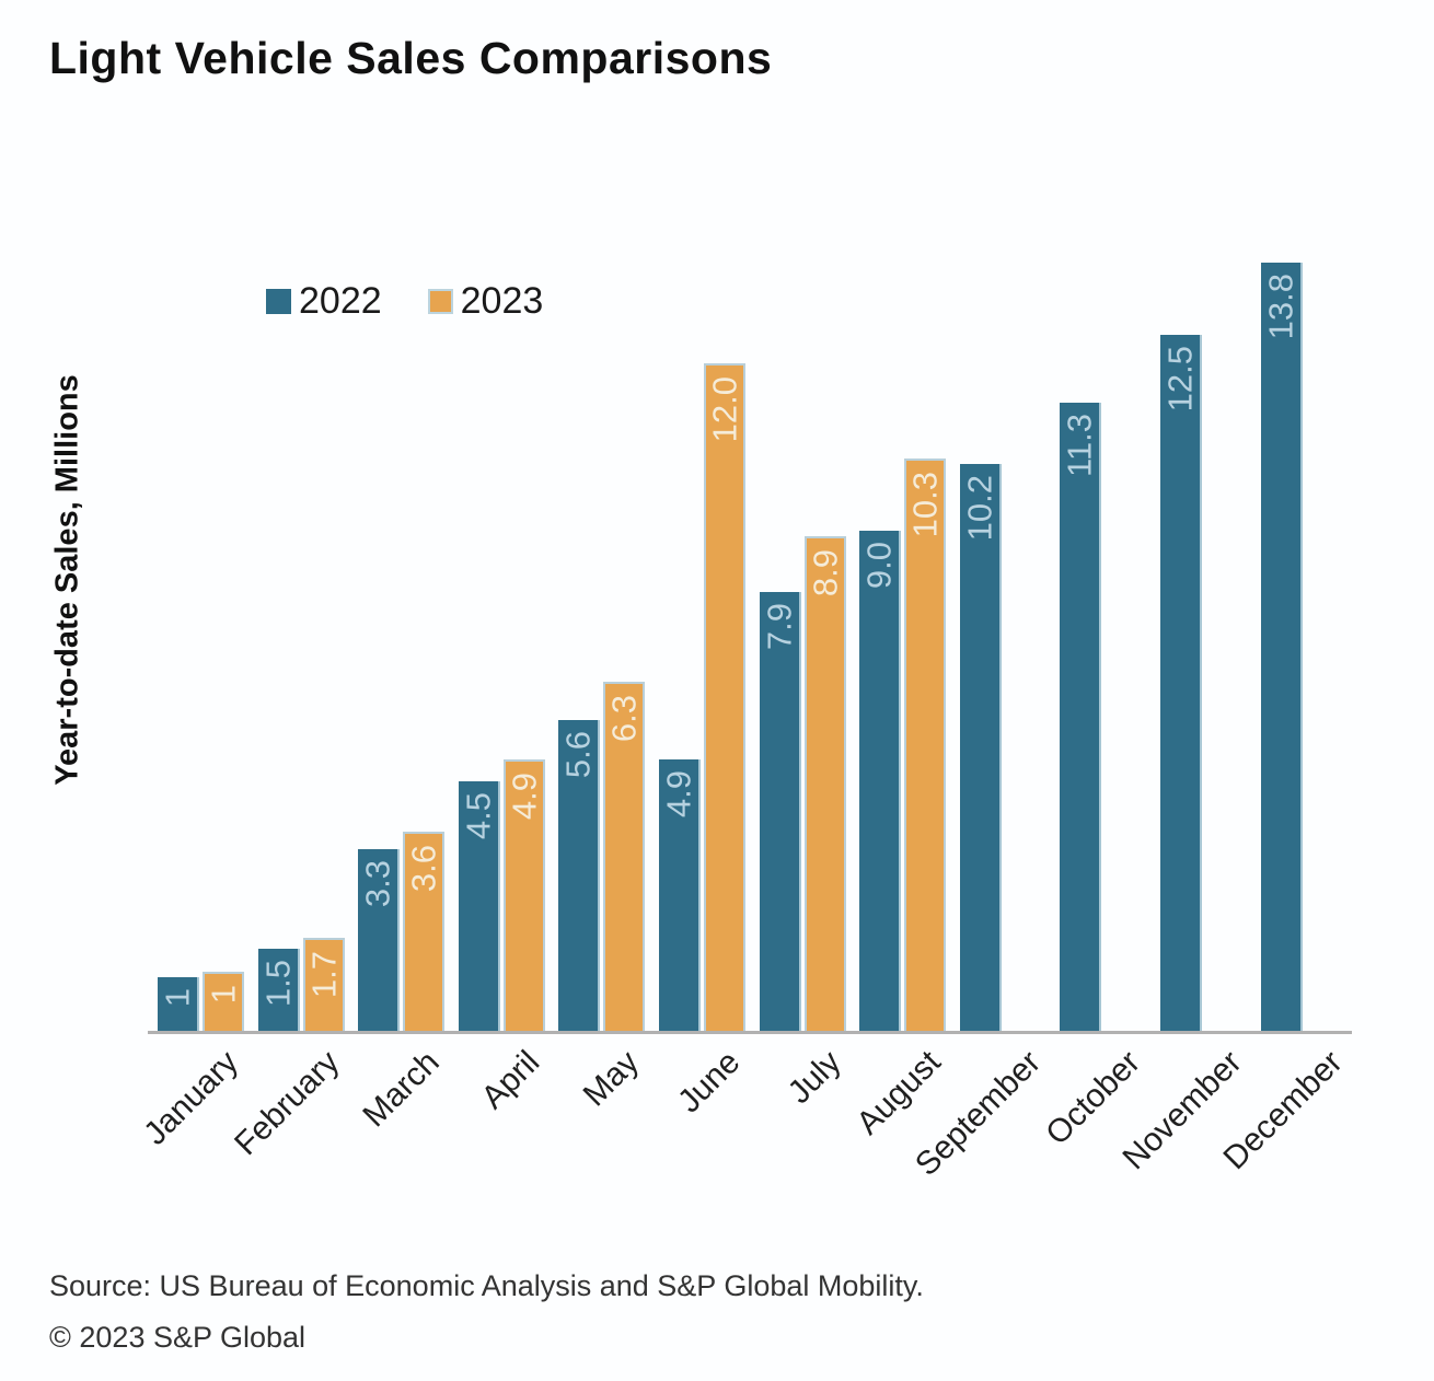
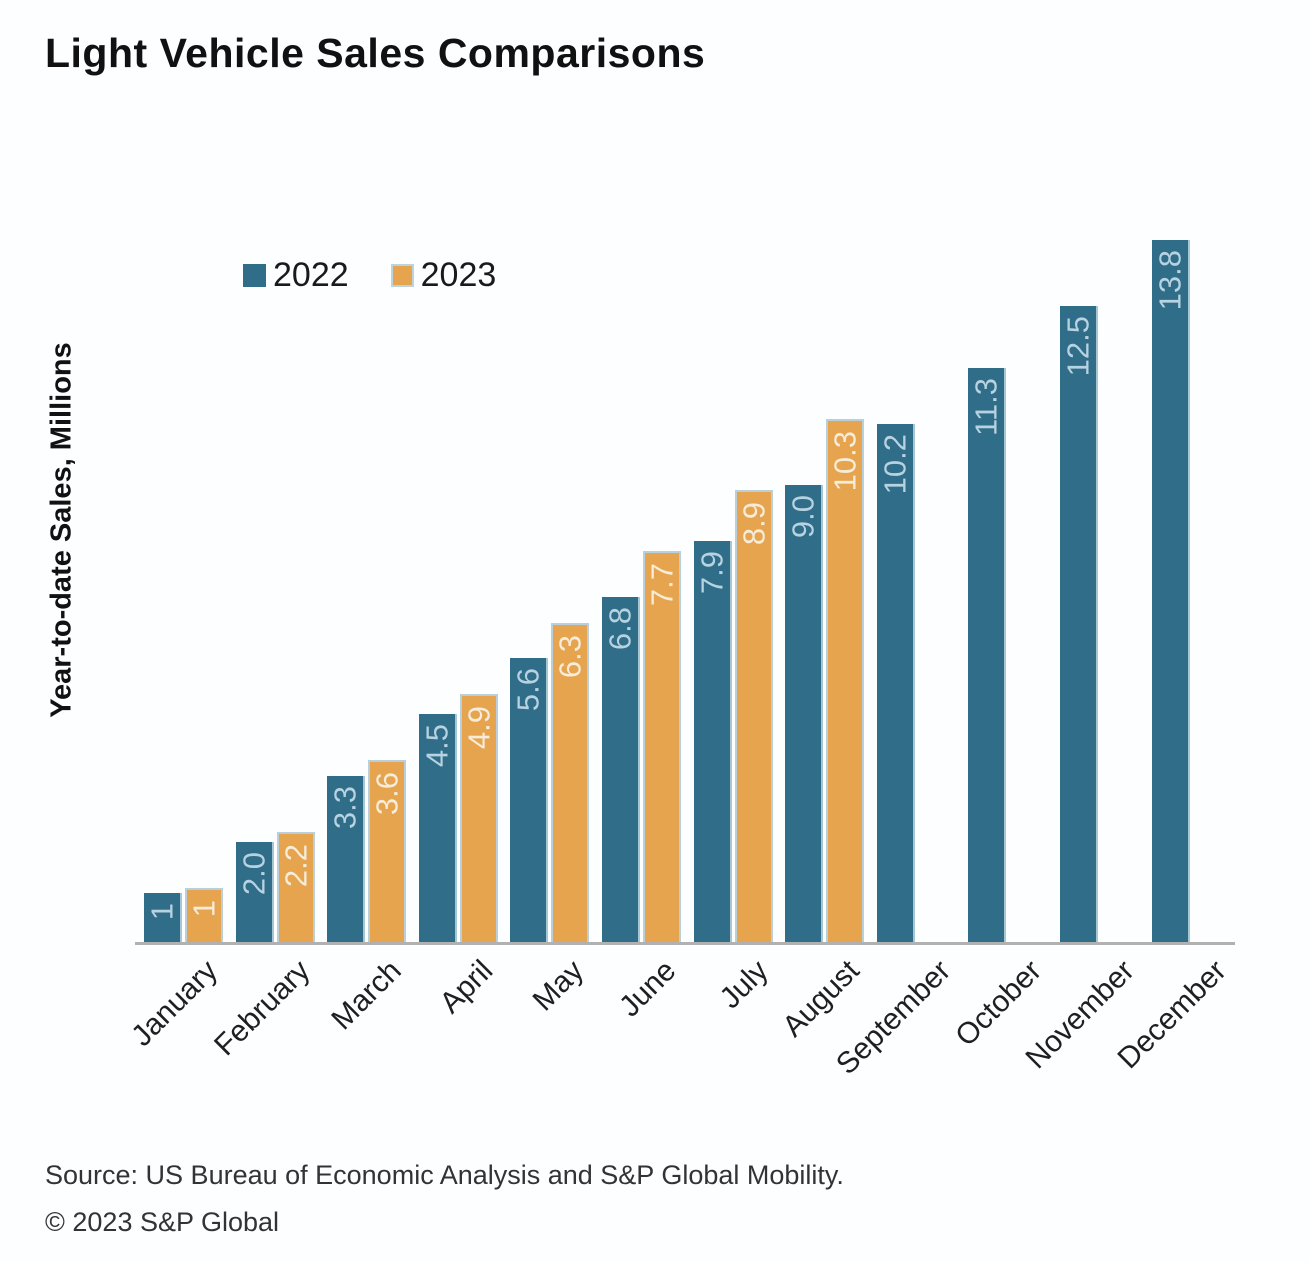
2022/February: 1.5 -> 2.0
2023/February: 1.7 -> 2.2
2022/June: 4.9 -> 6.8
2023/June: 12.0 -> 7.7
